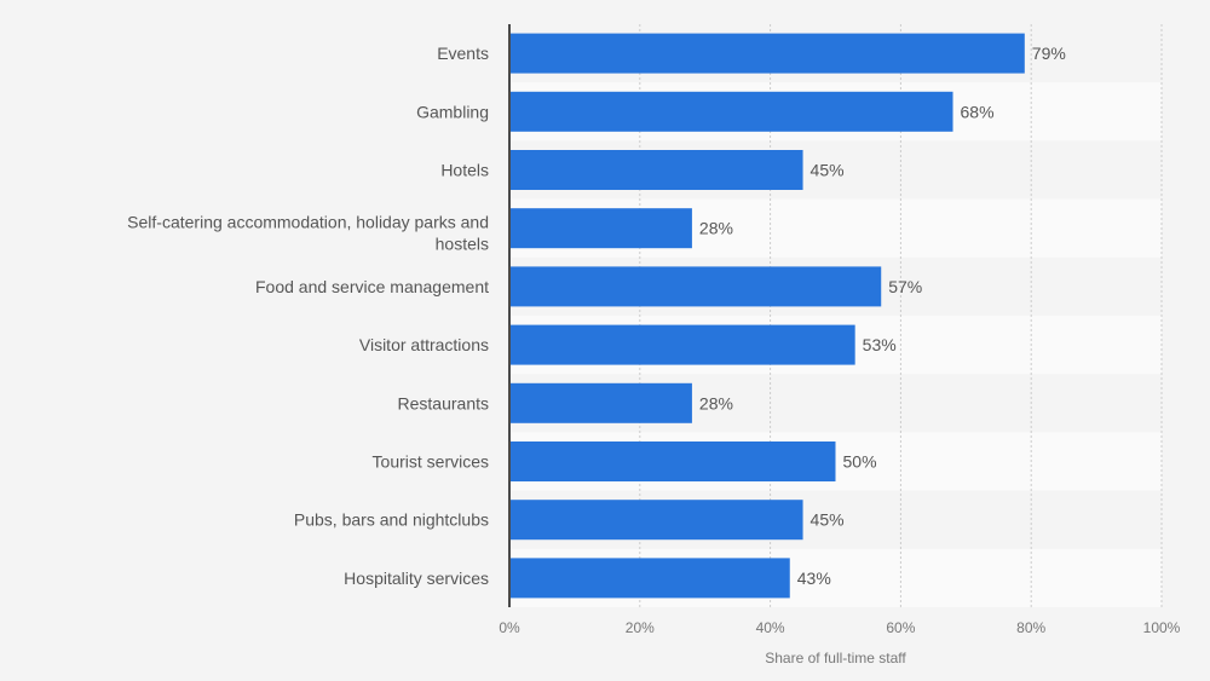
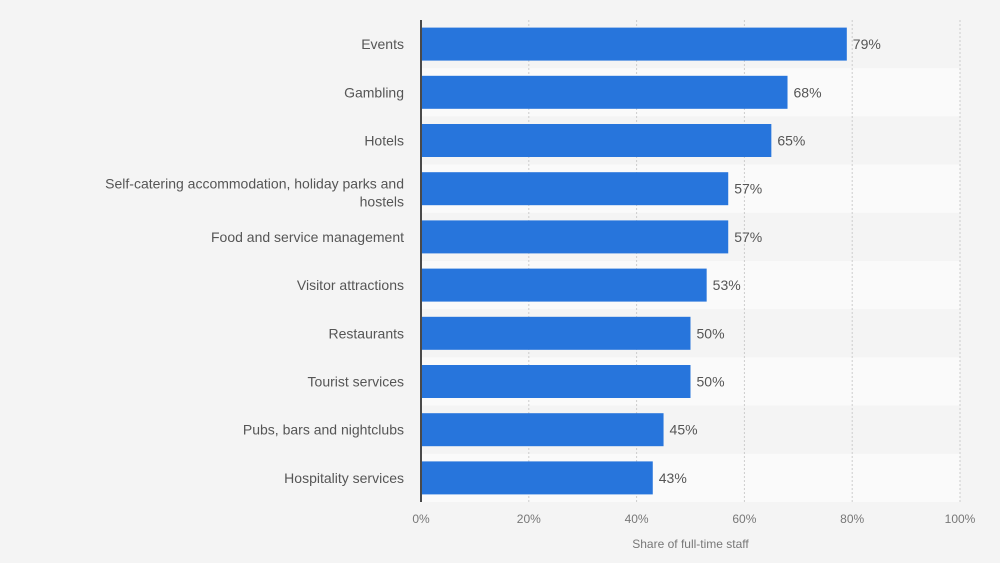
Hotels: 45% -> 65%
Self-catering accommodation, holiday parks and hostels: 28% -> 57%
Restaurants: 28% -> 50%
